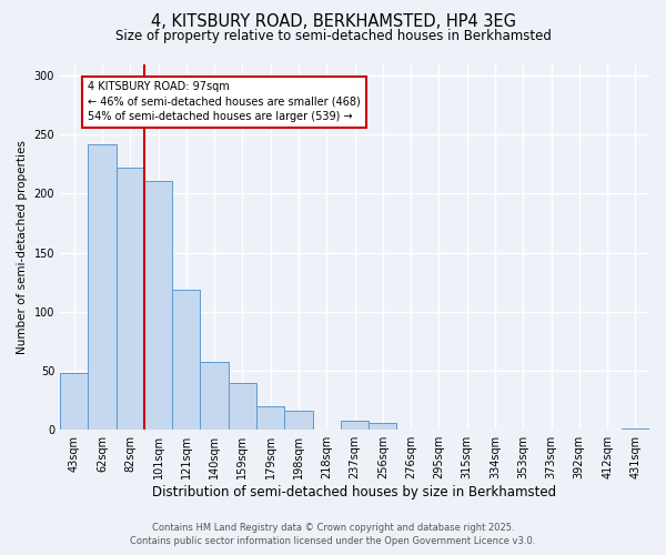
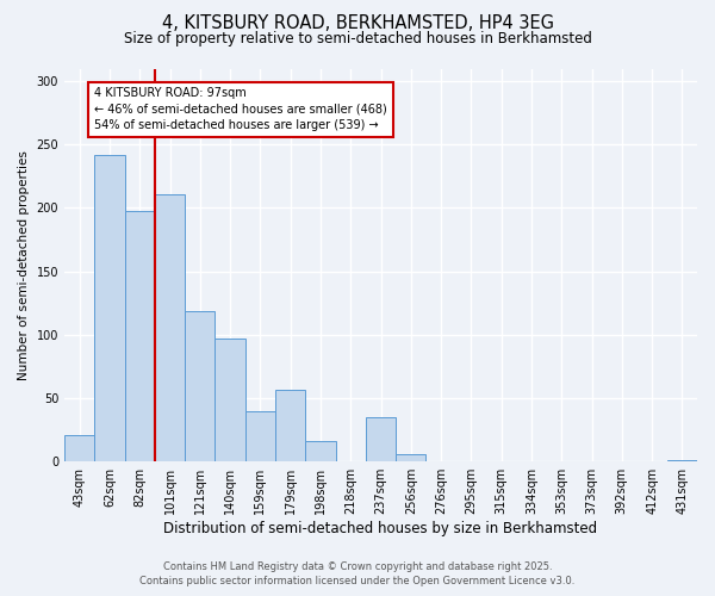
43sqm: 48 -> 21
82sqm: 222 -> 198
140sqm: 58 -> 97
179sqm: 20 -> 57
237sqm: 8 -> 35
